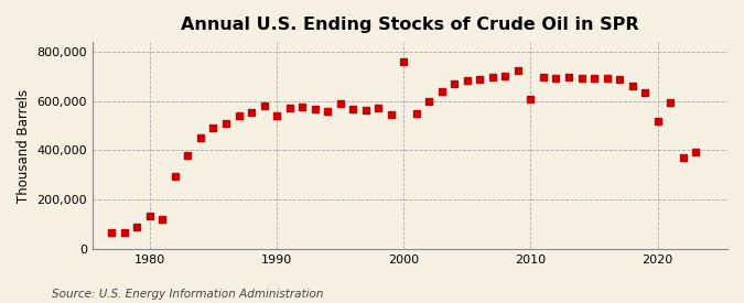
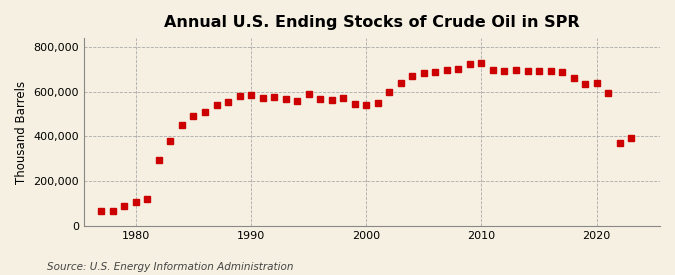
1980: 135,000 -> 108,000
1990: 540,000 -> 585,000
2000: 760,000 -> 541,000
2010: 610,000 -> 727,000
2020: 520,000 -> 638,000
